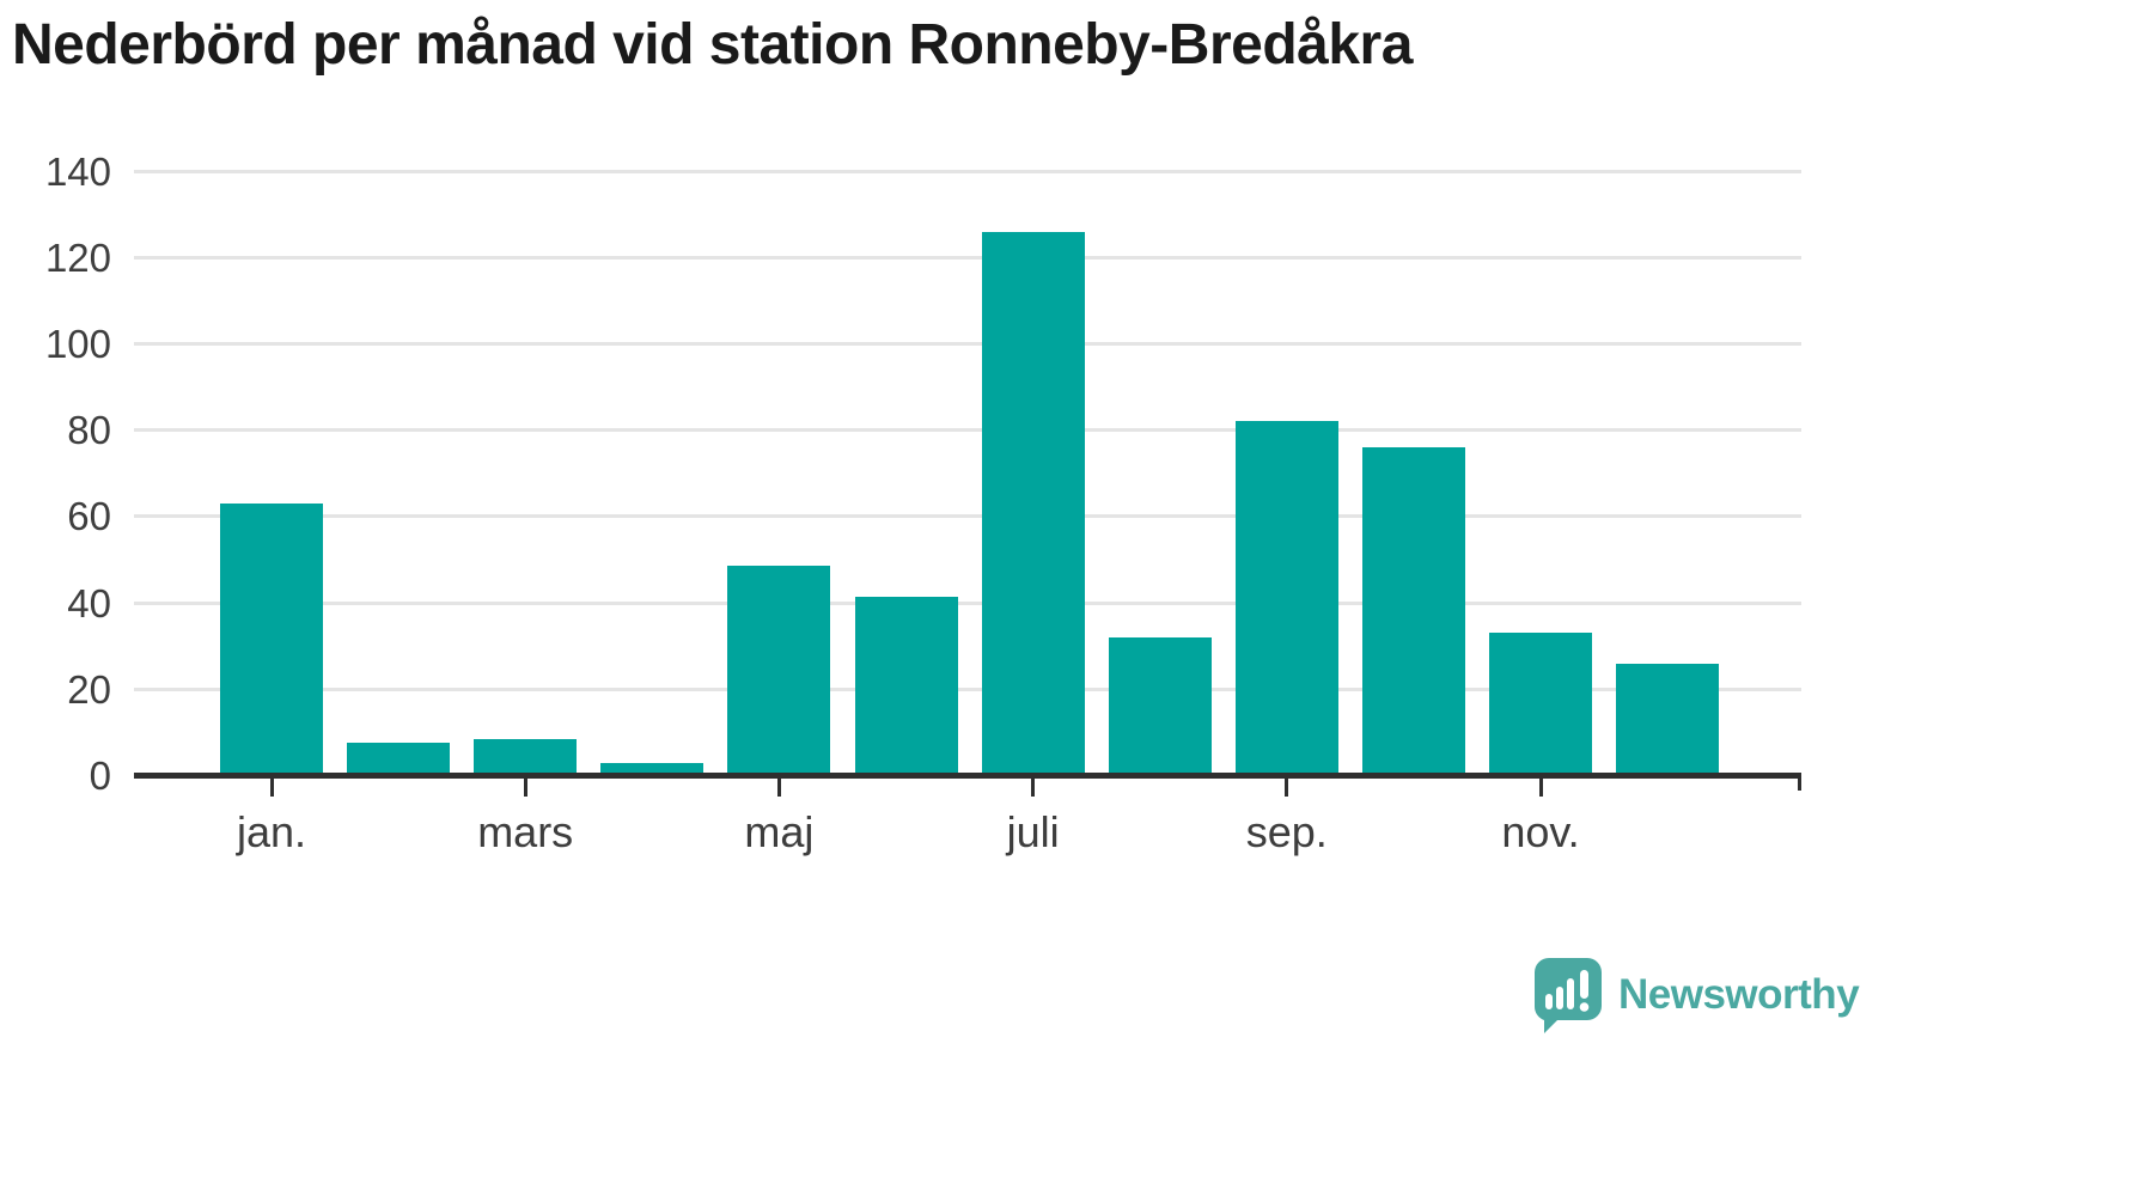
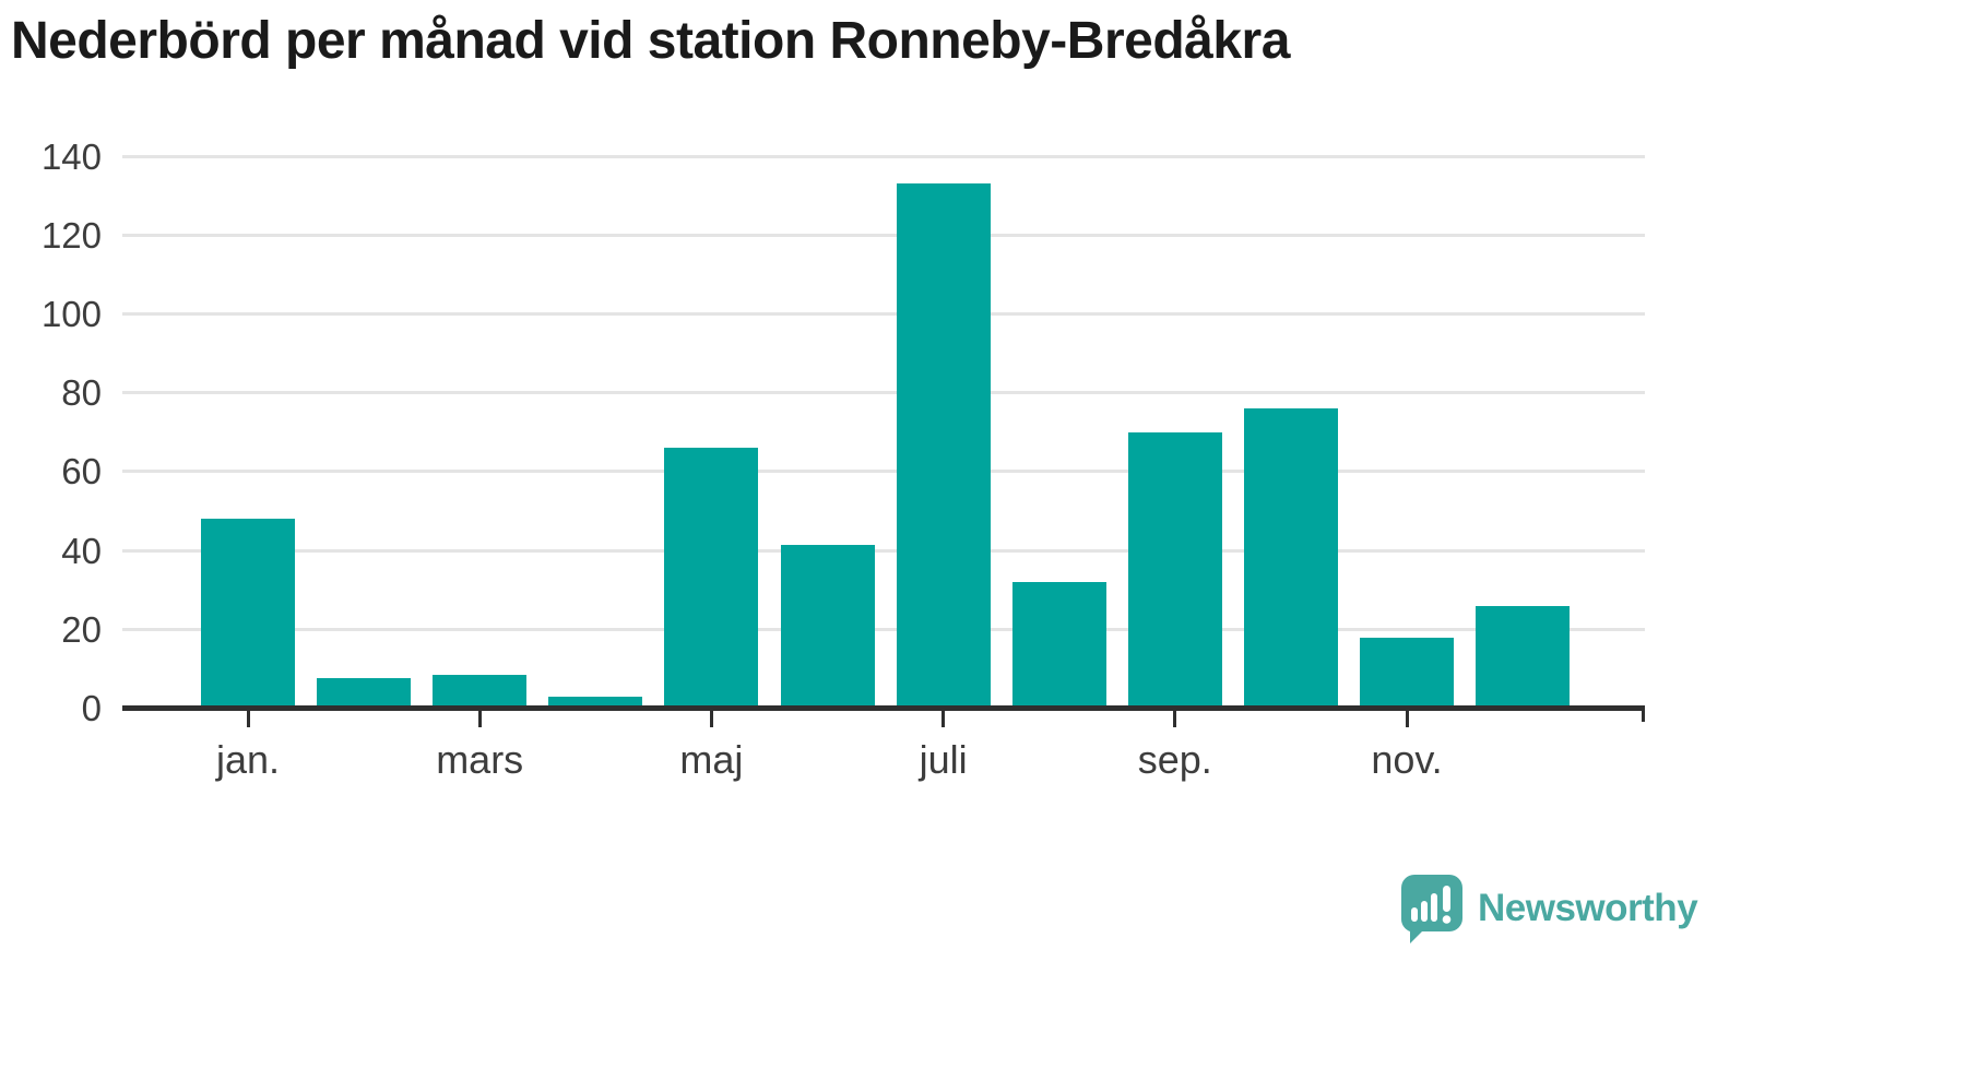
jan.: 63 -> 48
maj: 48 -> 66
juli: 126 -> 133
sep.: 82 -> 70
nov.: 33 -> 18
